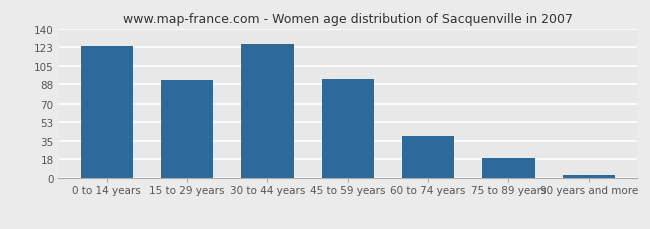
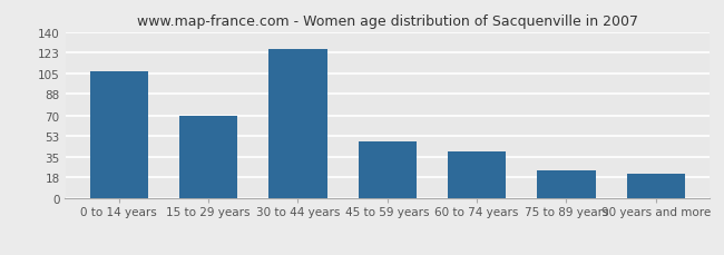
0 to 14 years: 124 -> 107
15 to 29 years: 92 -> 70
45 to 59 years: 93 -> 48
75 to 89 years: 19 -> 24
90 years and more: 3 -> 21
